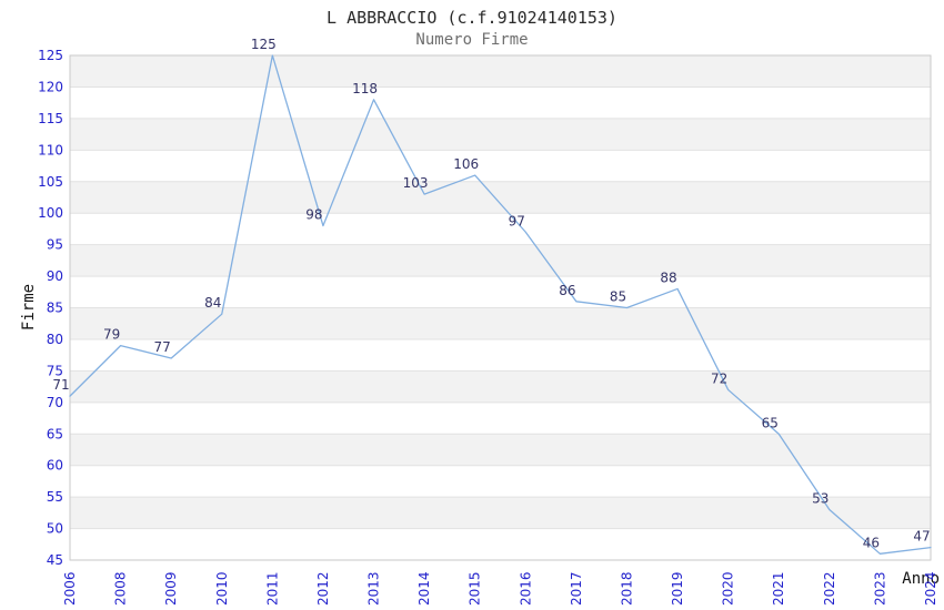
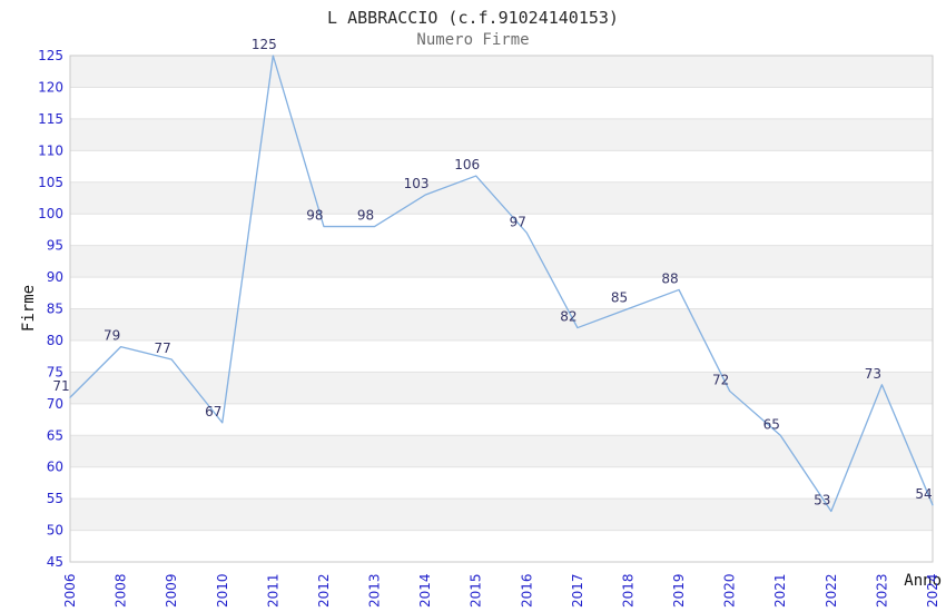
2010: 84 -> 67
2013: 118 -> 98
2017: 86 -> 82
2023: 46 -> 73
2024: 47 -> 54
